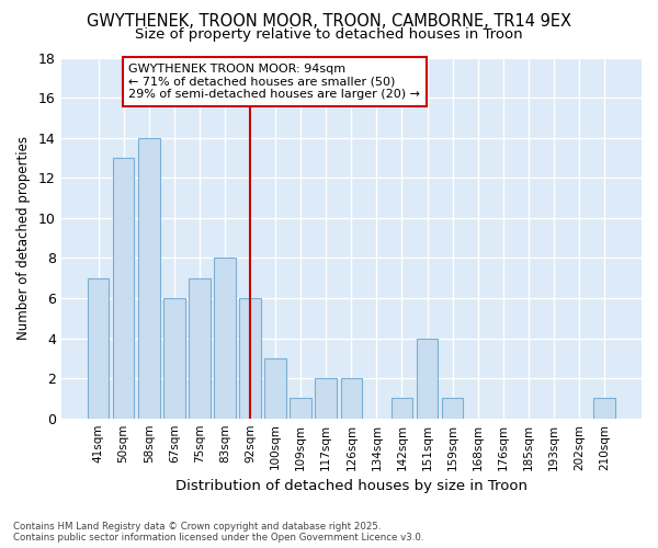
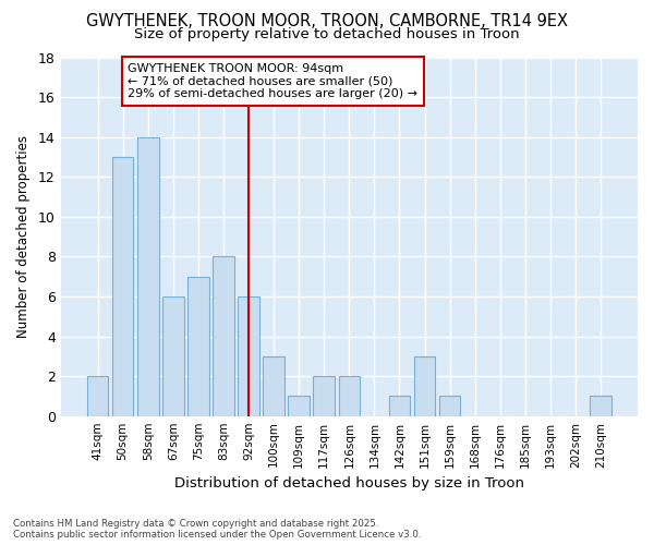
41sqm: 7 -> 2
151sqm: 4 -> 3
